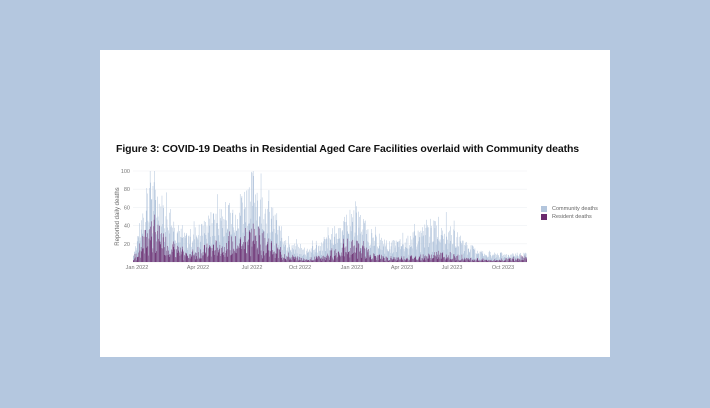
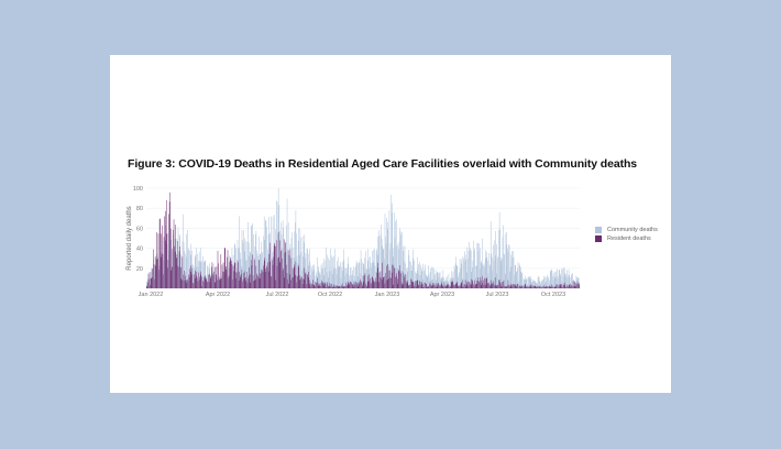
Community deaths/Jan 2022: 80 -> 50
Resident deaths/Jan 2022: 40 -> 70
Community deaths/Apr 2022: 40 -> 10
Resident deaths/Apr 2022: 10 -> 30
Community deaths/Jul 2022: 80 -> 70
Resident deaths/Jul 2022: 30 -> 40
Community deaths/Oct 2022: 10 -> 30
Community deaths/Jan 2023: 50 -> 70
Community deaths/Apr 2023: 20 -> 10
Community deaths/Jul 2023: 20 -> 50
Community deaths/Oct 2023: 10 -> 20
